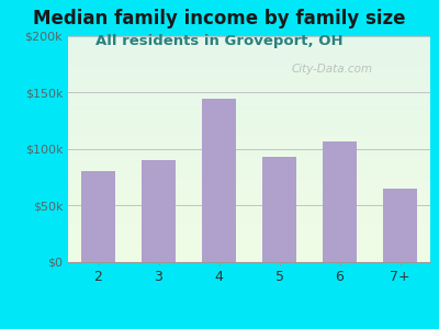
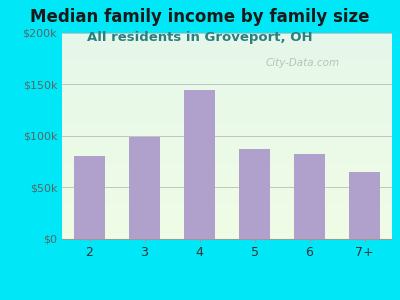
3: $90k -> $99k
5: $93k -> $87k
6: $107k -> $82k
